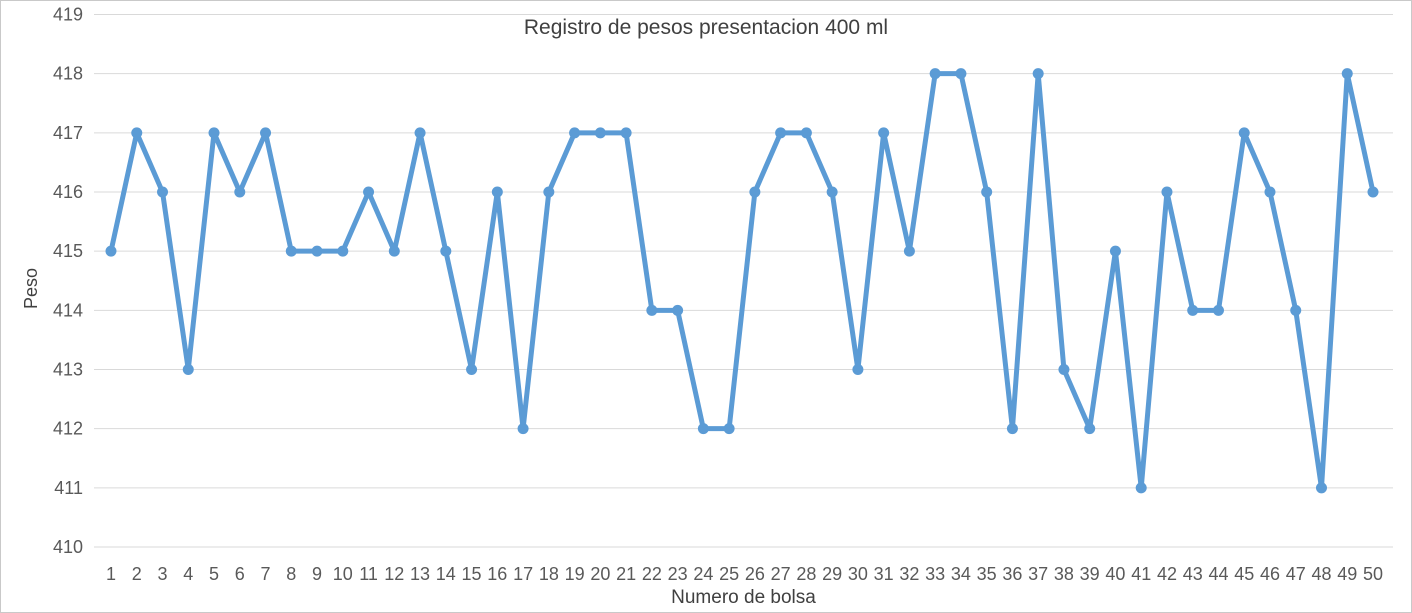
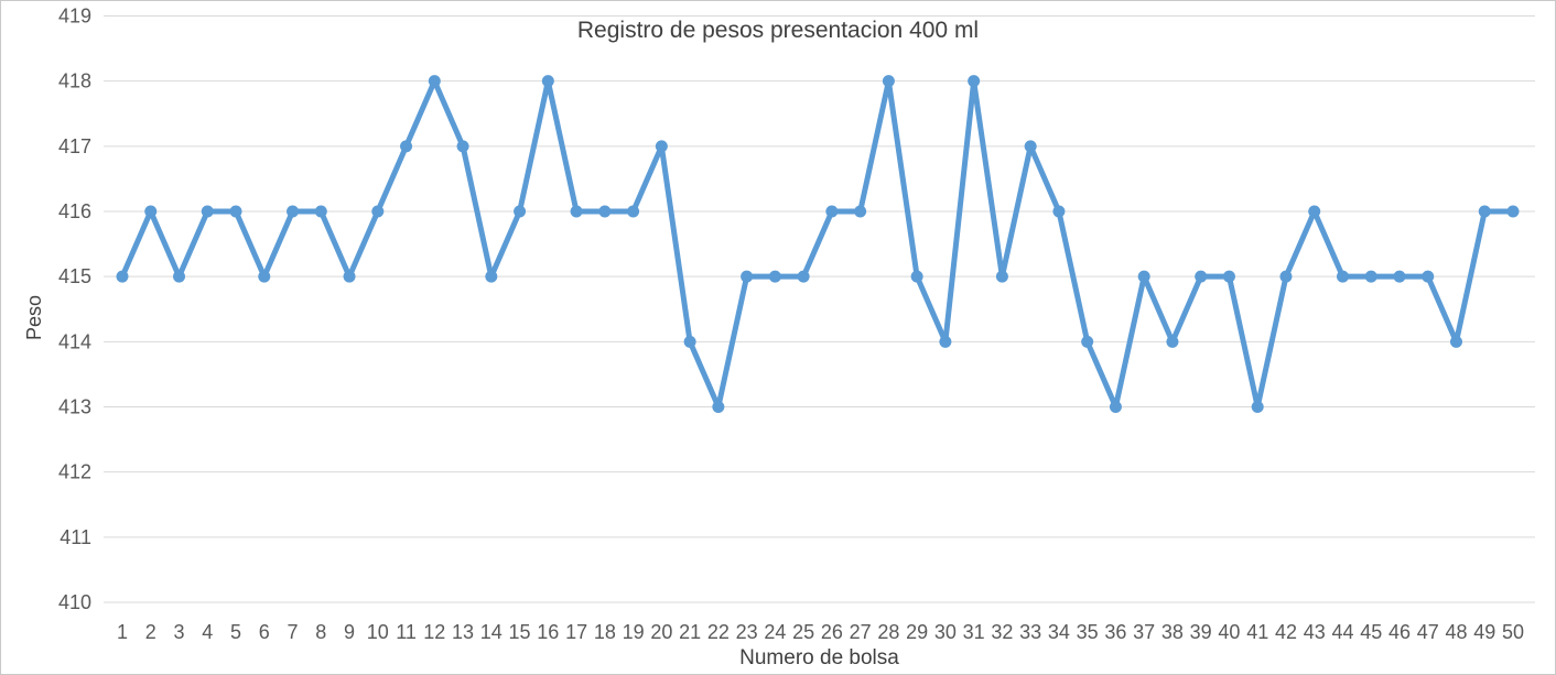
2: 417 -> 416
3: 416 -> 415
4: 413 -> 416
5: 417 -> 416
6: 416 -> 415
7: 417 -> 416
8: 415 -> 416
10: 415 -> 416
11: 416 -> 417
12: 415 -> 418
15: 413 -> 416
16: 416 -> 418
17: 412 -> 416
19: 417 -> 416
21: 417 -> 414
22: 414 -> 413
23: 414 -> 415
24: 412 -> 415
25: 412 -> 415
27: 417 -> 416
28: 417 -> 418
29: 416 -> 415
30: 413 -> 414
31: 417 -> 418
33: 418 -> 417
34: 418 -> 416
35: 416 -> 414
36: 412 -> 413
37: 418 -> 415
38: 413 -> 414
39: 412 -> 415
41: 411 -> 413
42: 416 -> 415
43: 414 -> 416
44: 414 -> 415
45: 417 -> 415
46: 416 -> 415
47: 414 -> 415
48: 411 -> 414
49: 418 -> 416
